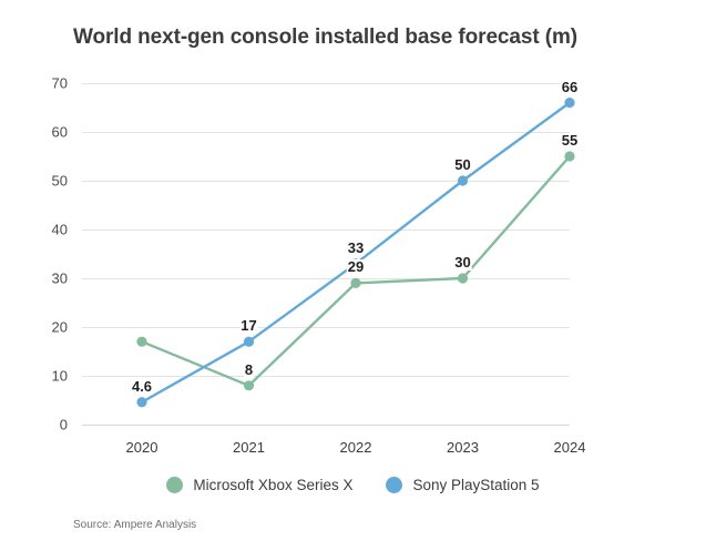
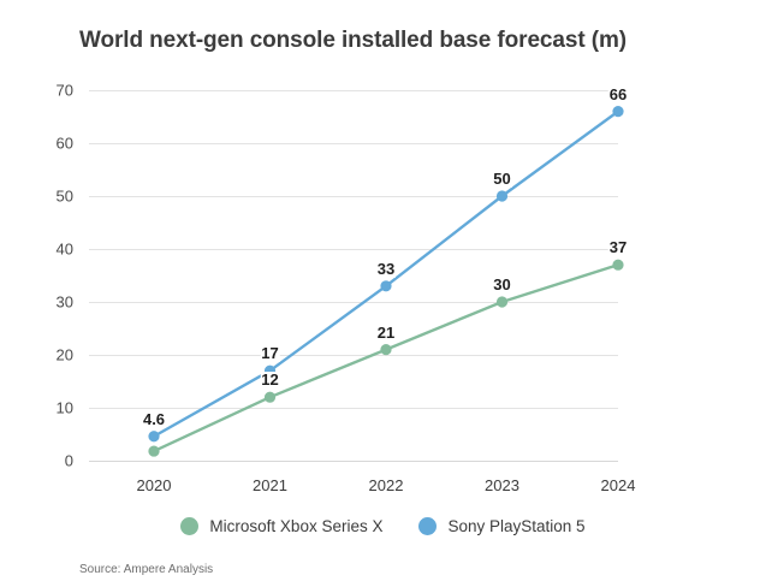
Microsoft Xbox Series X/2020: 17 -> 2
Microsoft Xbox Series X/2021: 8 -> 12
Microsoft Xbox Series X/2022: 29 -> 21
Microsoft Xbox Series X/2024: 55 -> 37
